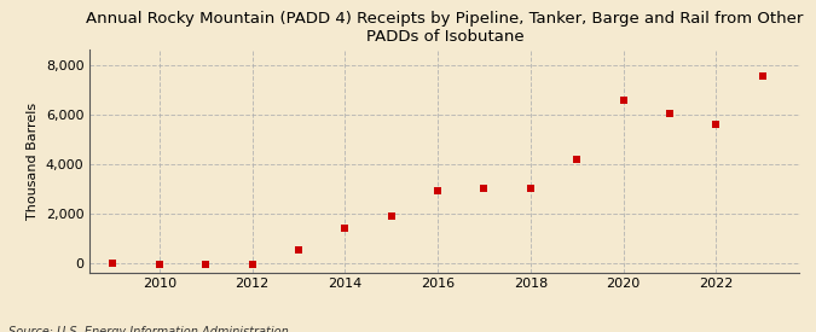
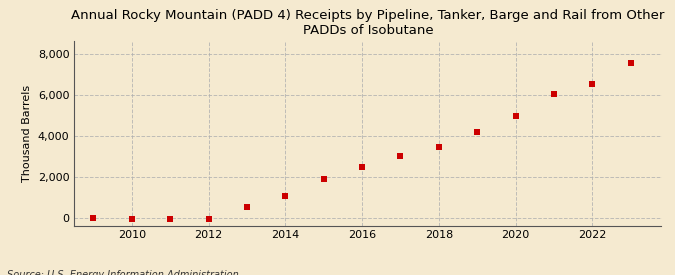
2014: 1,400 -> 1,100
2016: 2,950 -> 2,500
2018: 3,050 -> 3,450
2020: 6,550 -> 4,950
2022: 5,600 -> 6,500
